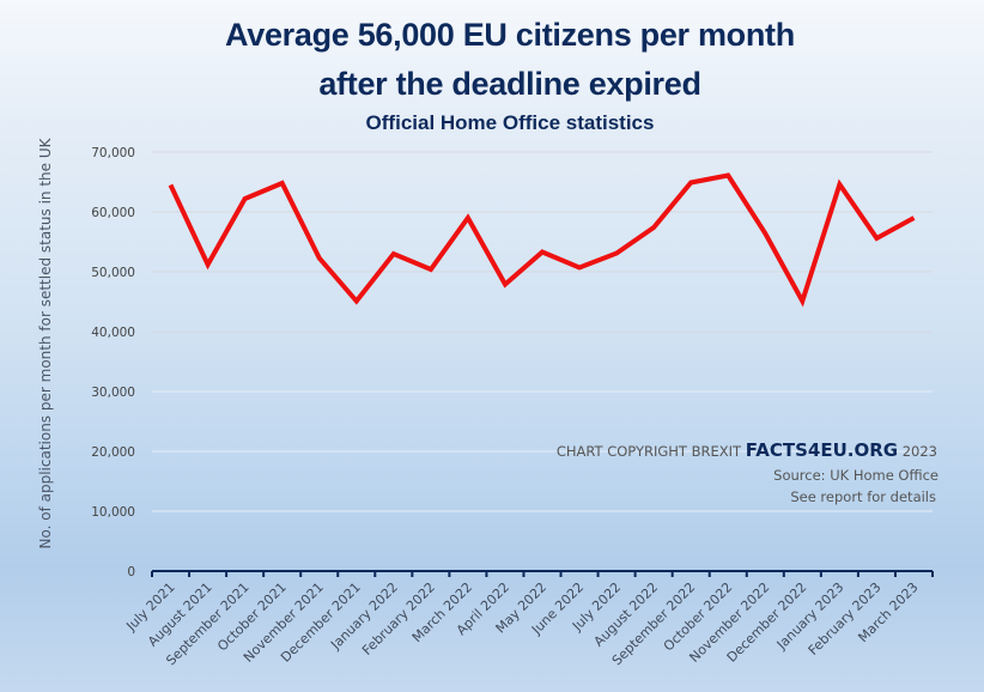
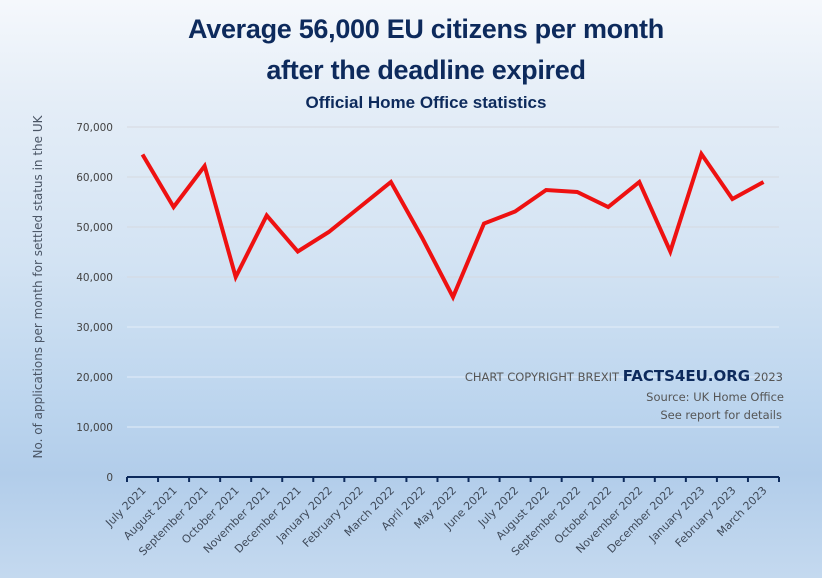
August 2021: 51000 -> 54000
October 2021: 65000 -> 40000
January 2022: 53000 -> 49000
February 2022: 50000 -> 54000
May 2022: 53000 -> 36000
September 2022: 65000 -> 57000
October 2022: 66000 -> 54000
November 2022: 56000 -> 59000
